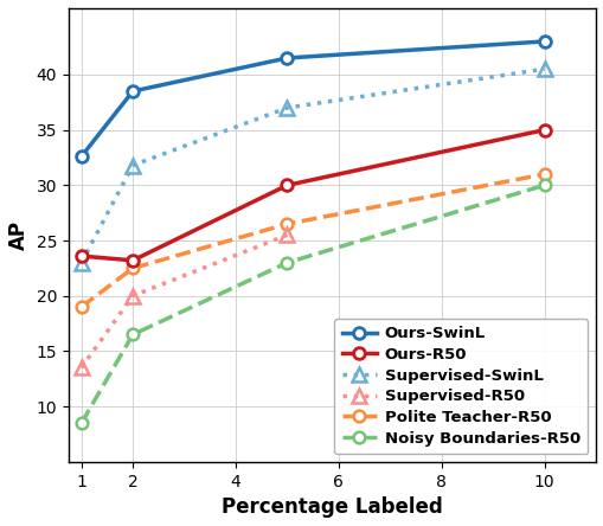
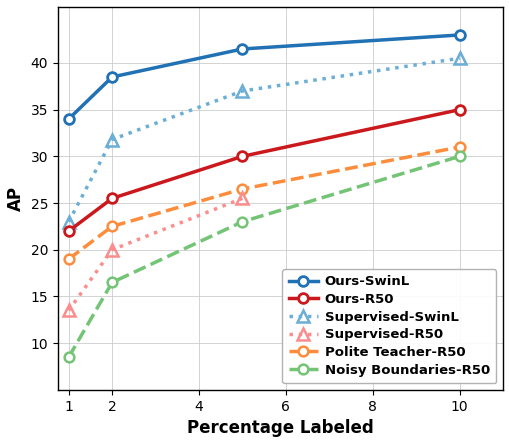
Ours-SwinL/1: 32.6 -> 34.0
Ours-R50/1: 23.6 -> 22.0
Ours-R50/2: 23.2 -> 25.5
